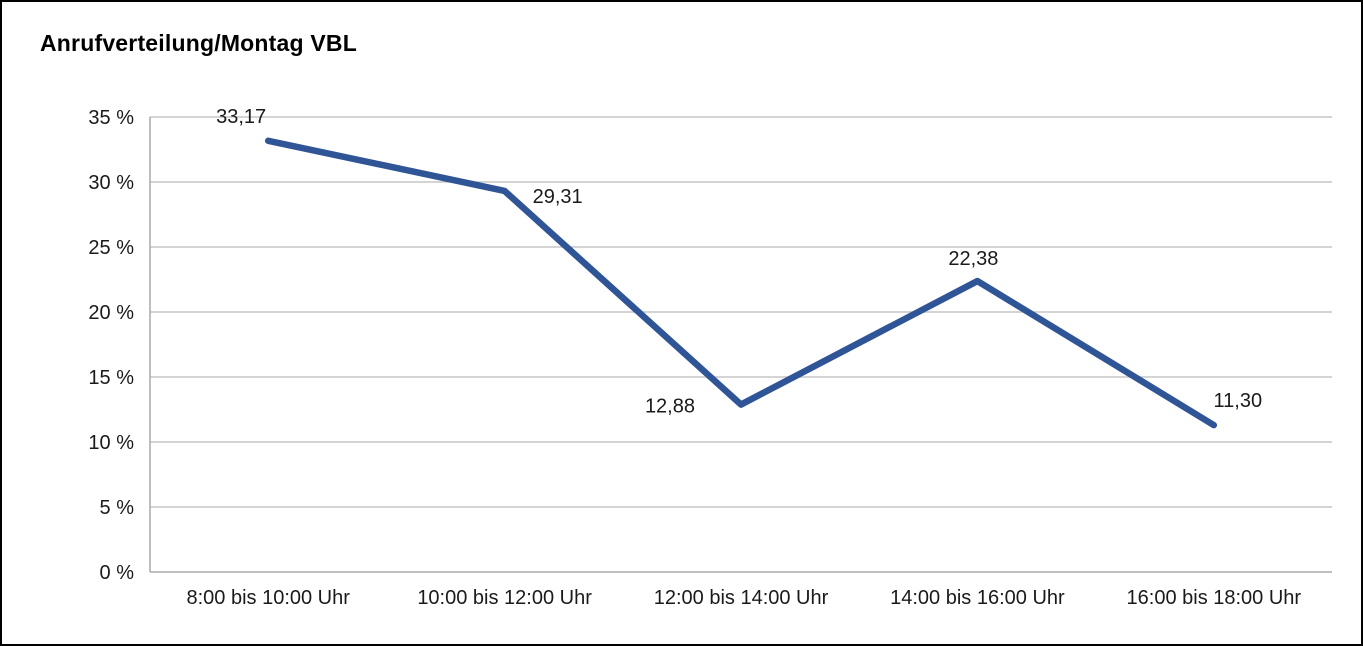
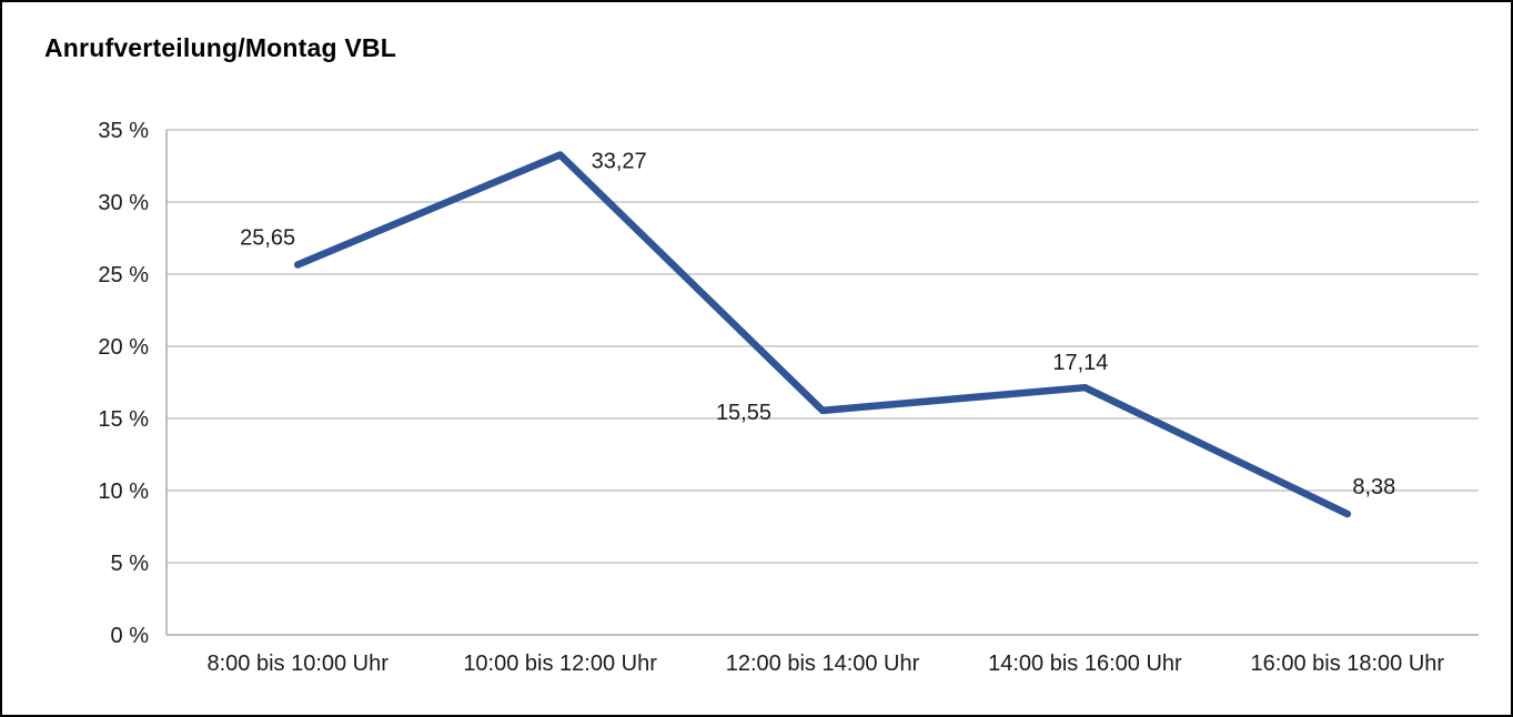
8:00 bis 10:00 Uhr: 33,17 -> 25,65
10:00 bis 12:00 Uhr: 29,31 -> 33,27
12:00 bis 14:00 Uhr: 12,88 -> 15,55
14:00 bis 16:00 Uhr: 22,38 -> 17,14
16:00 bis 18:00 Uhr: 11,30 -> 8,38
